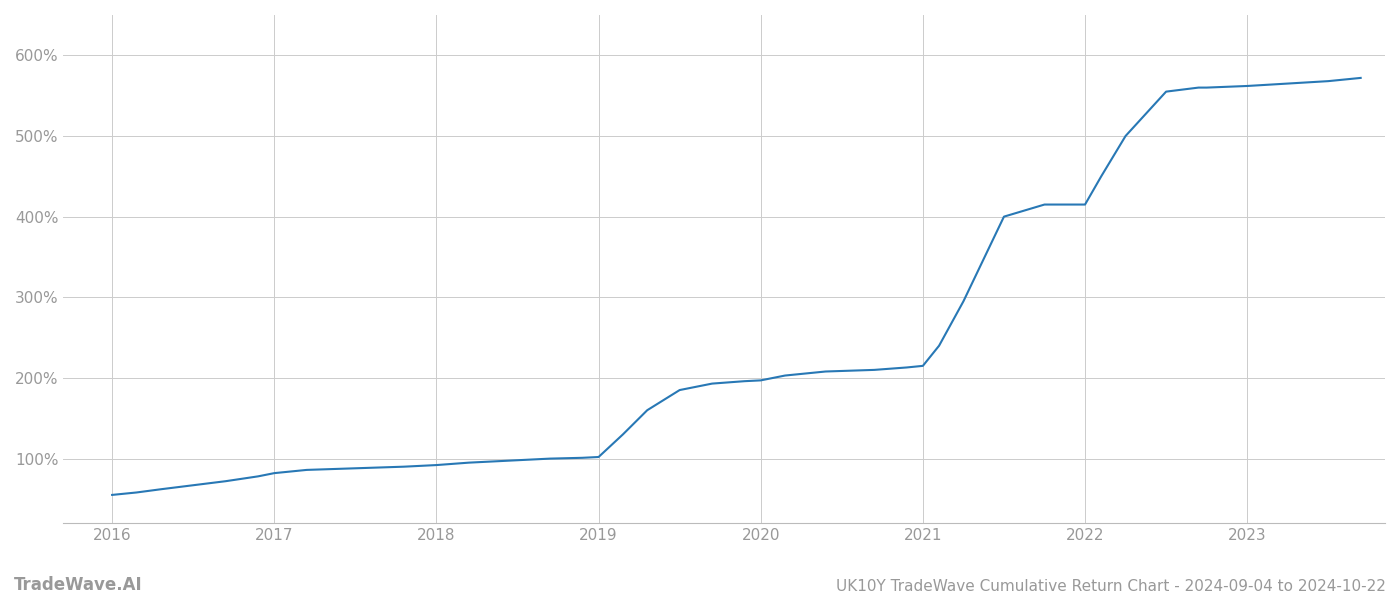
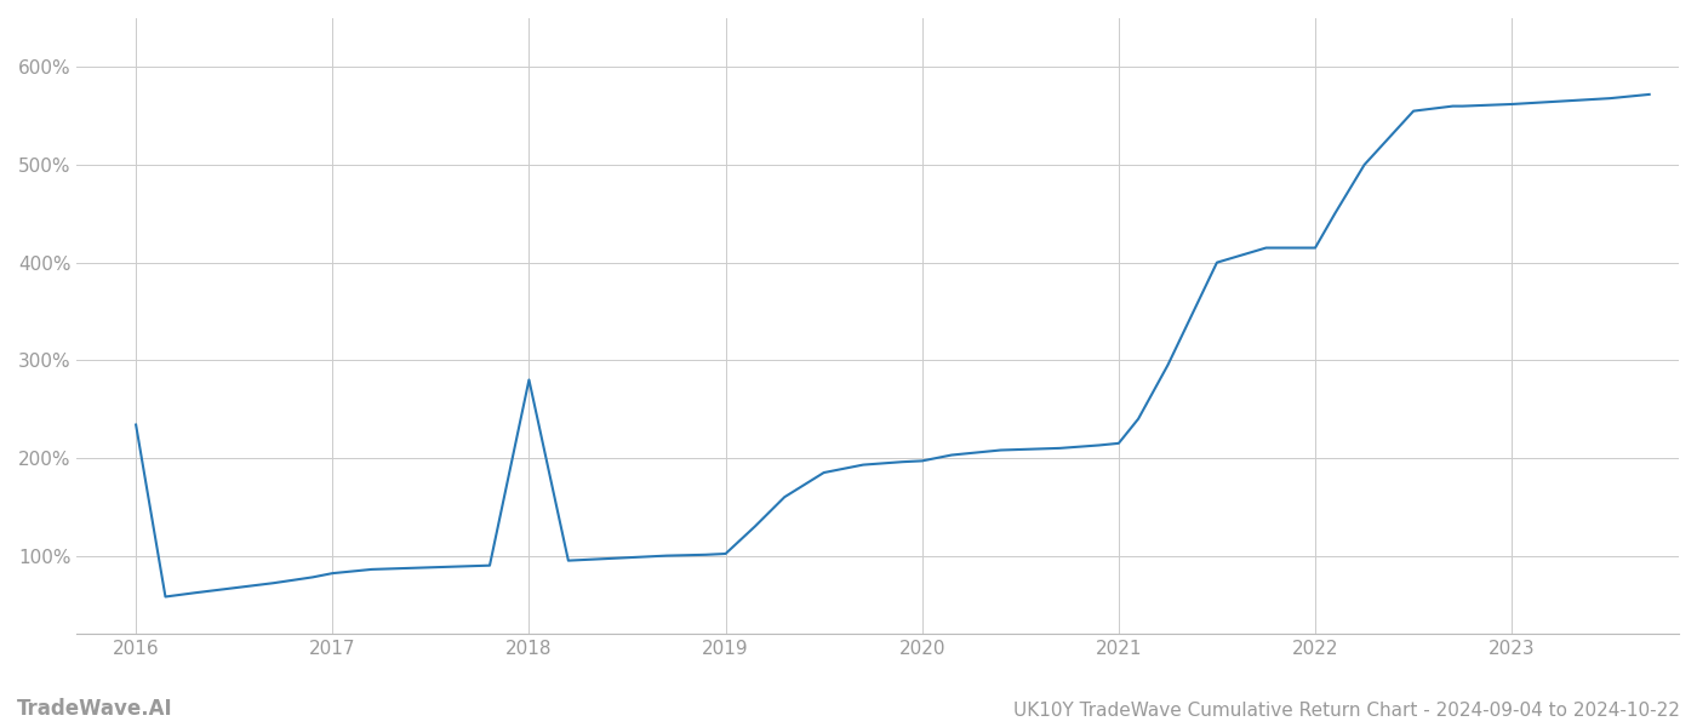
2016: 55% -> 234%
2018: 92% -> 280%
